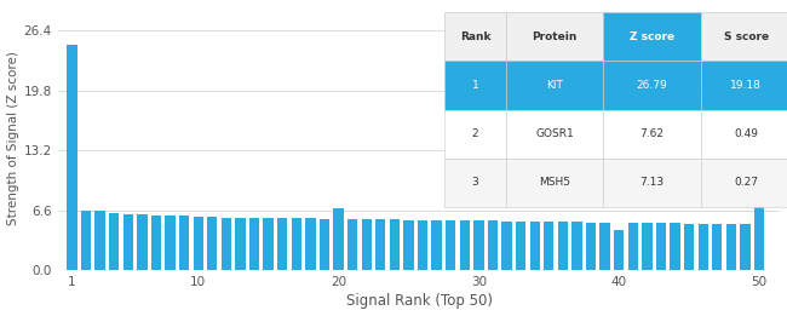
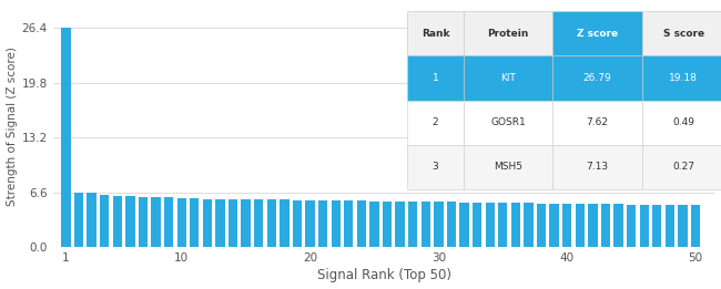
1: 24.8 -> 26.4
20: 6.8 -> 5.7
40: 4.4 -> 5.3
50: 7.0 -> 5.1
